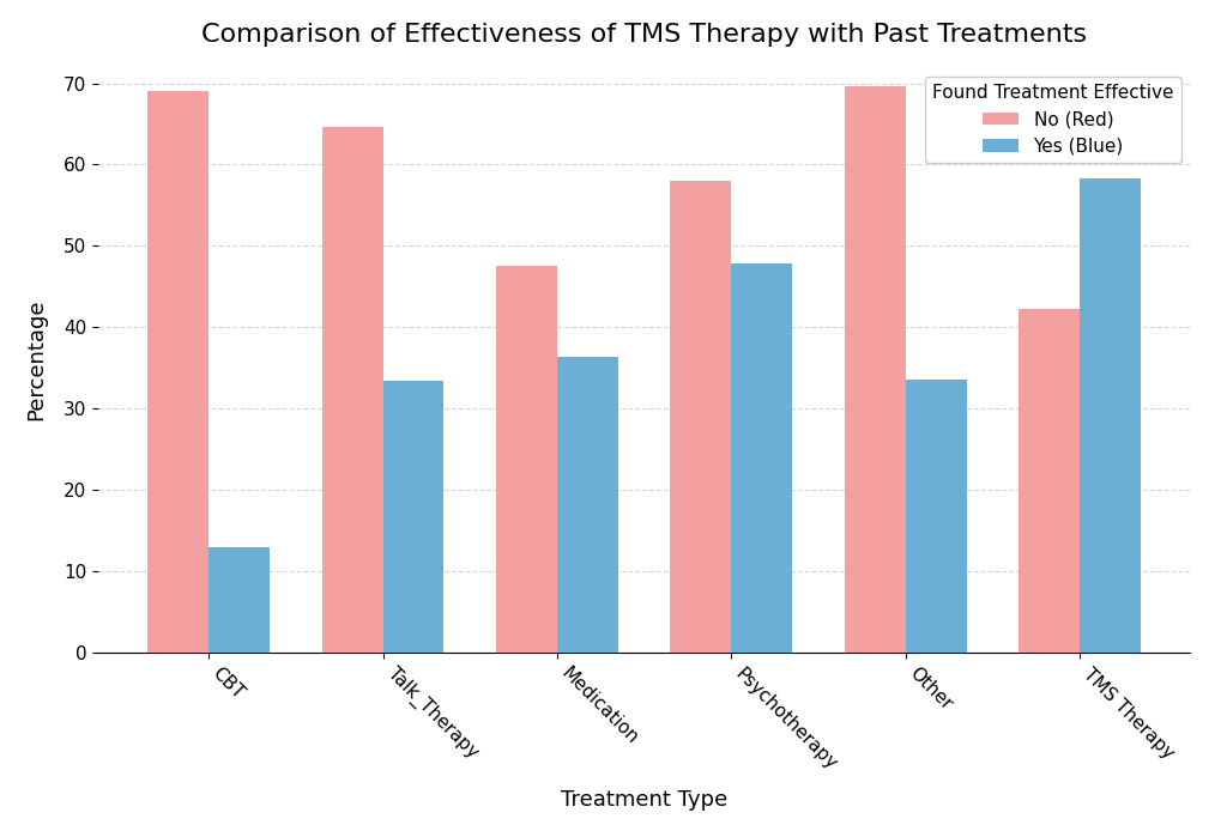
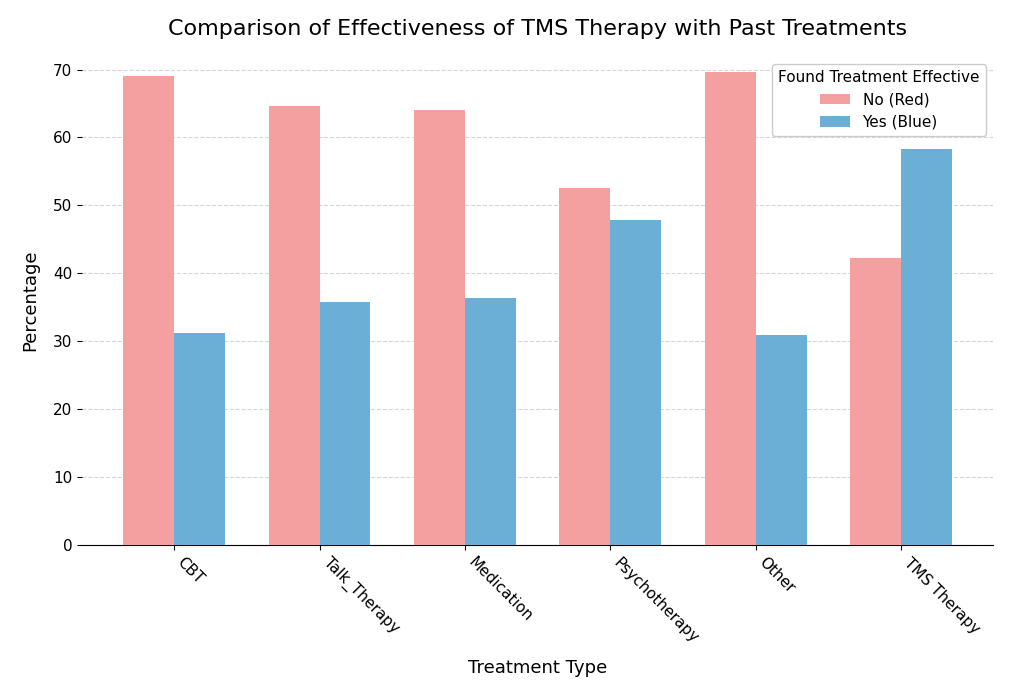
Yes (Blue)/CBT: 13.0 -> 31.3
Yes (Blue)/Talk_Therapy: 33.4 -> 35.8
No (Red)/Medication: 47.6 -> 64.0
No (Red)/Psychotherapy: 58.0 -> 52.5
Yes (Blue)/Other: 33.6 -> 31.0
